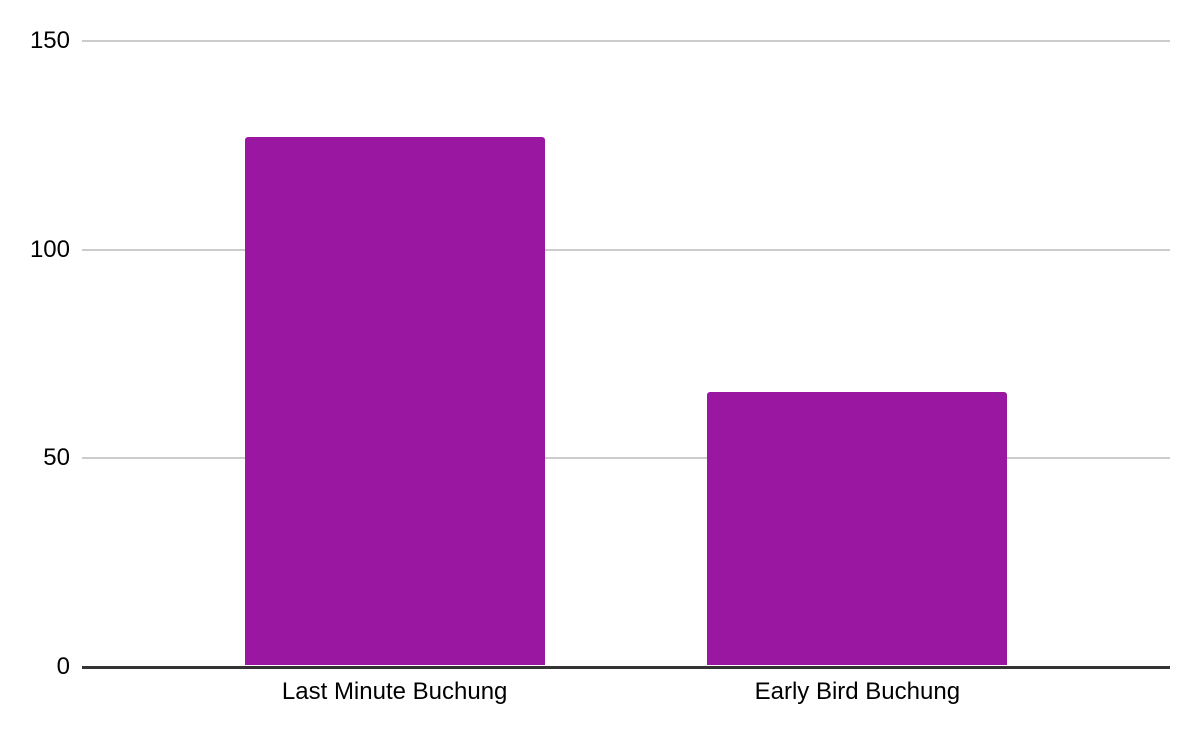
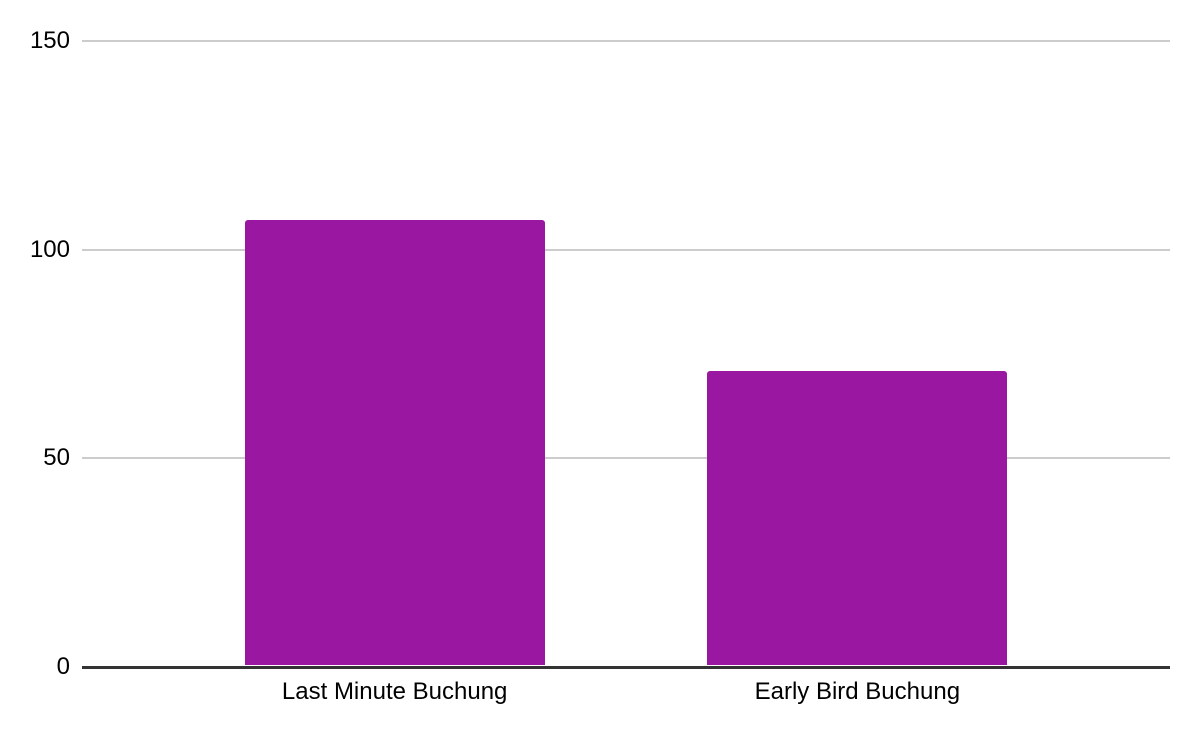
Last Minute Buchung: 127 -> 107
Early Bird Buchung: 66 -> 71
